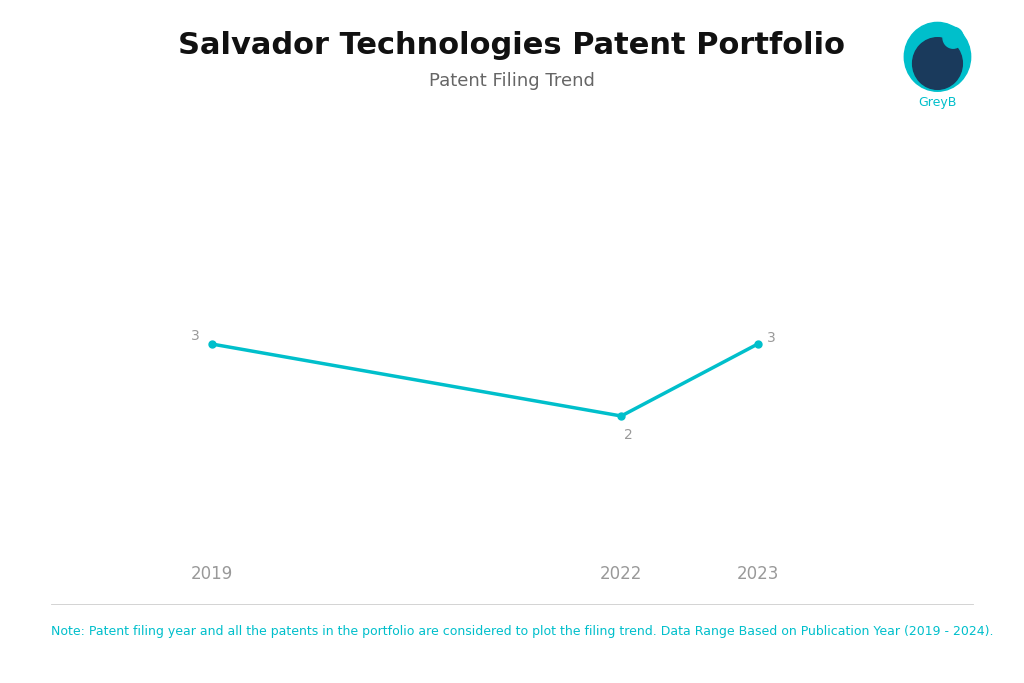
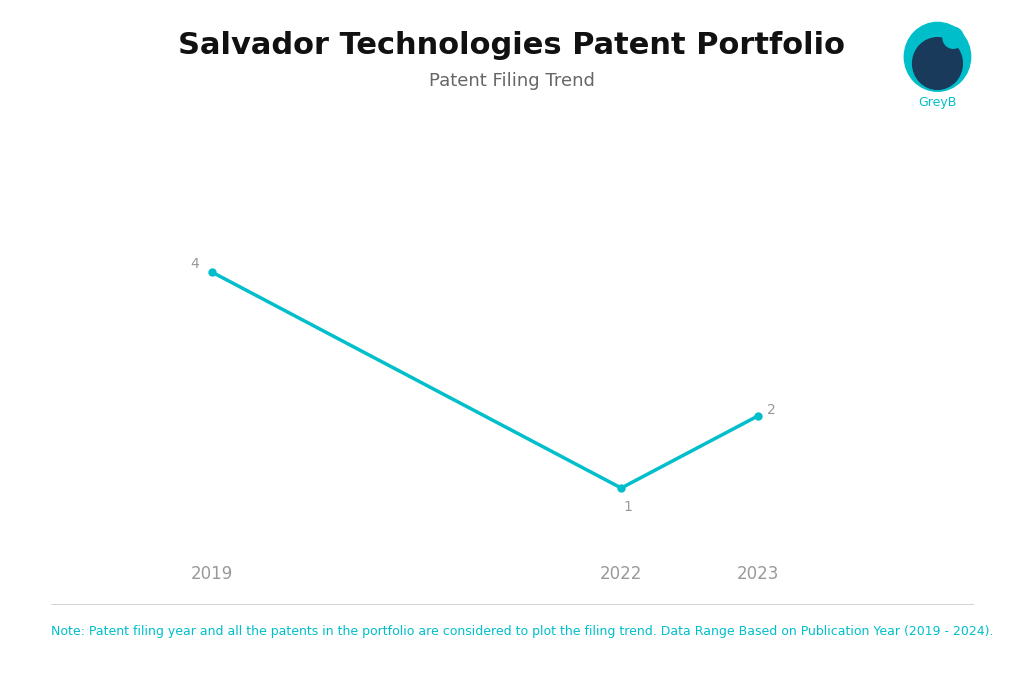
2019: 3 -> 4
2022: 2 -> 1
2023: 3 -> 2
